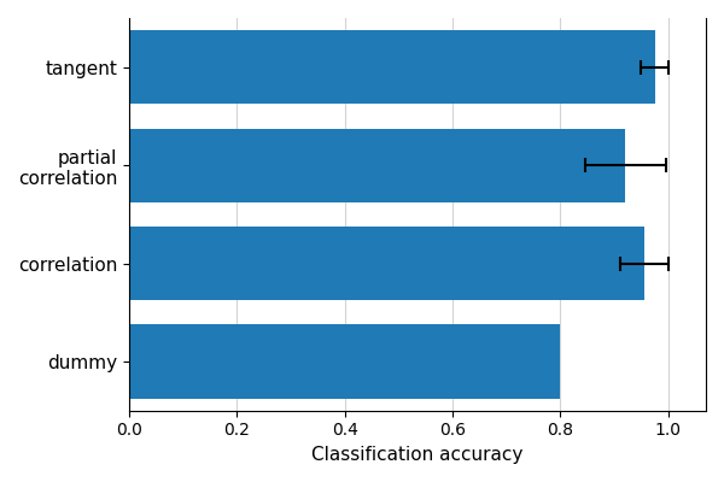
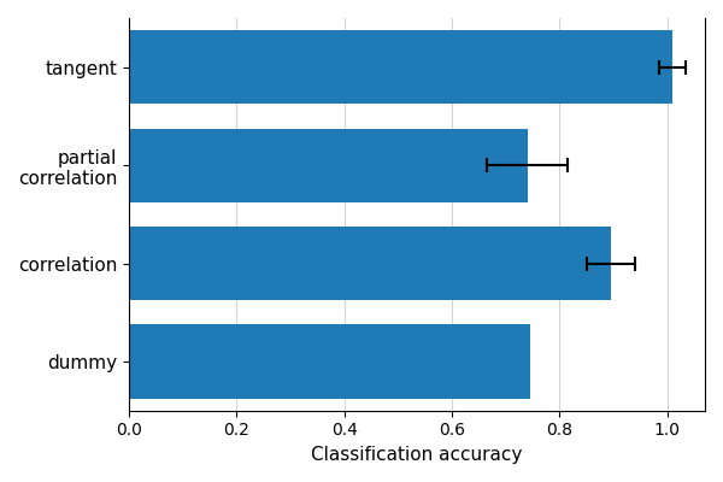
tangent: 0.975 -> 1.010
partial correlation: 0.920 -> 0.740
correlation: 0.955 -> 0.895
dummy: 0.800 -> 0.745
